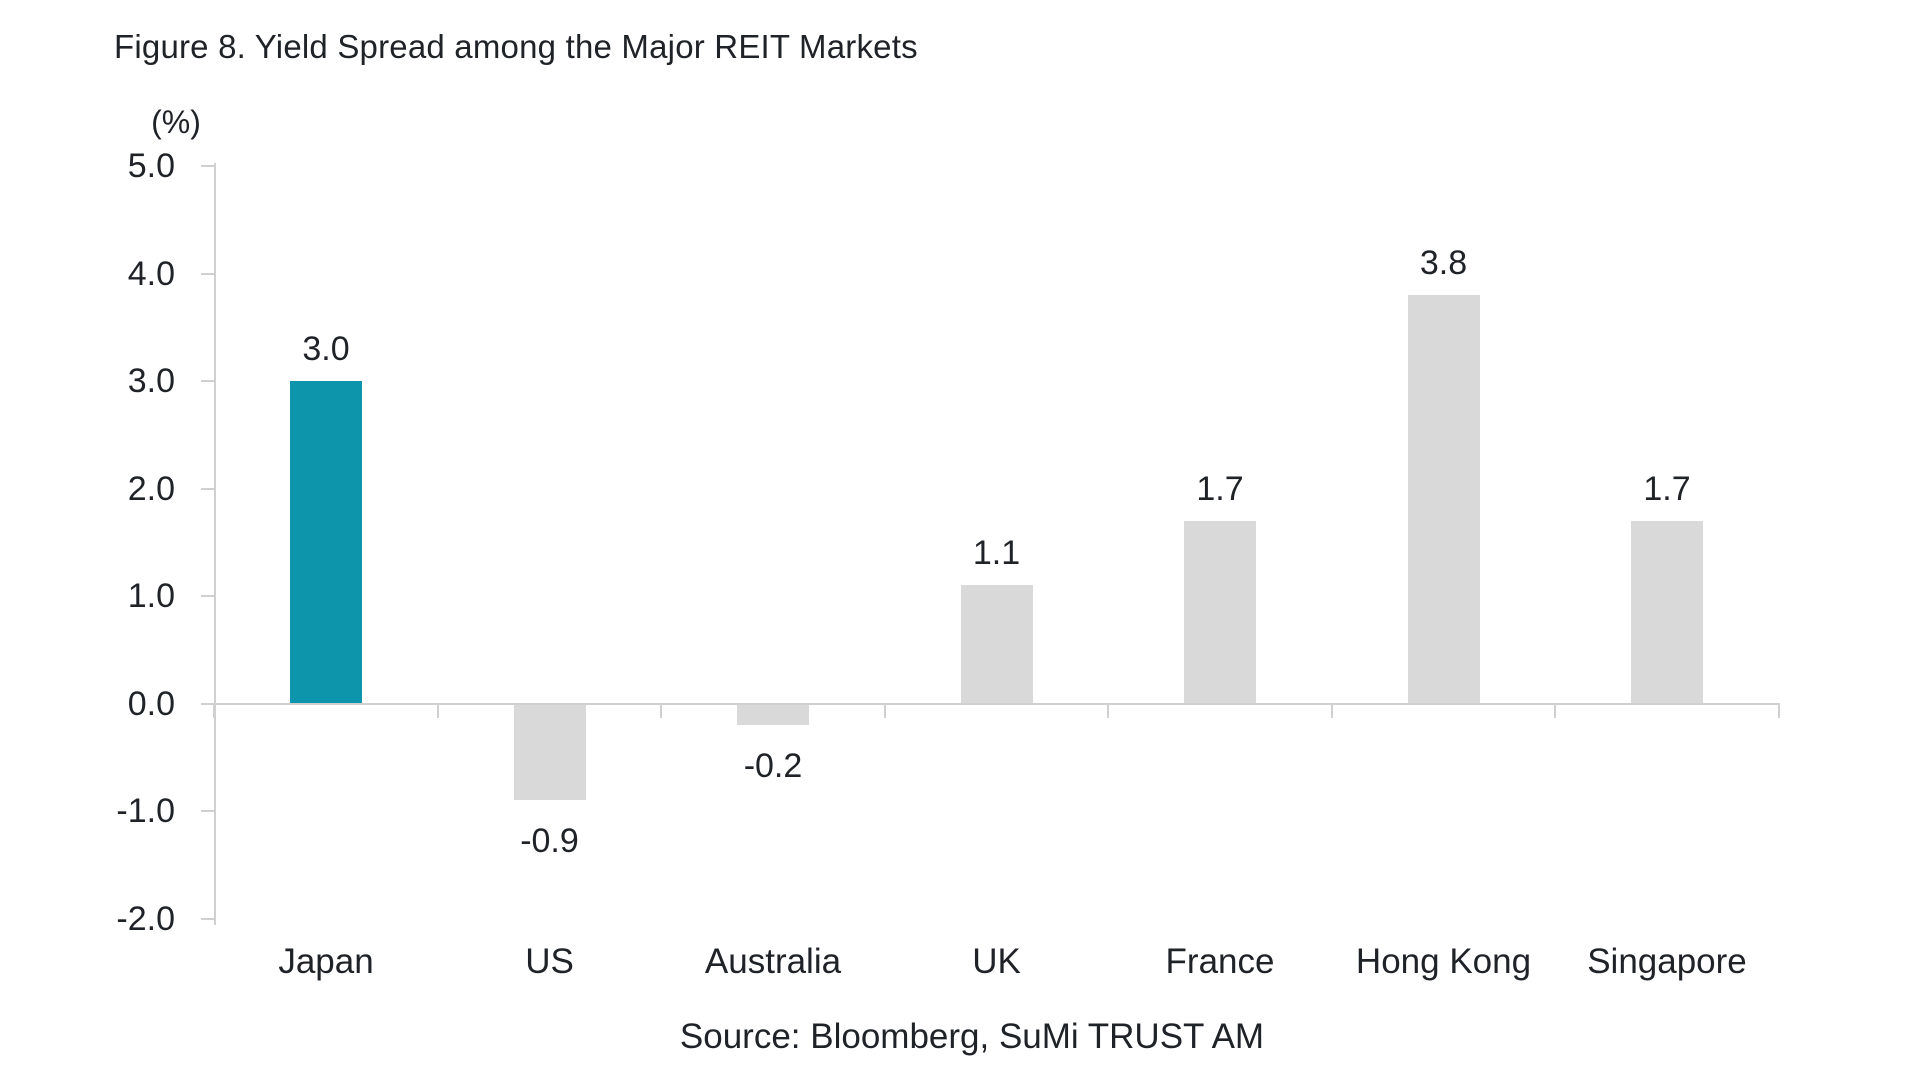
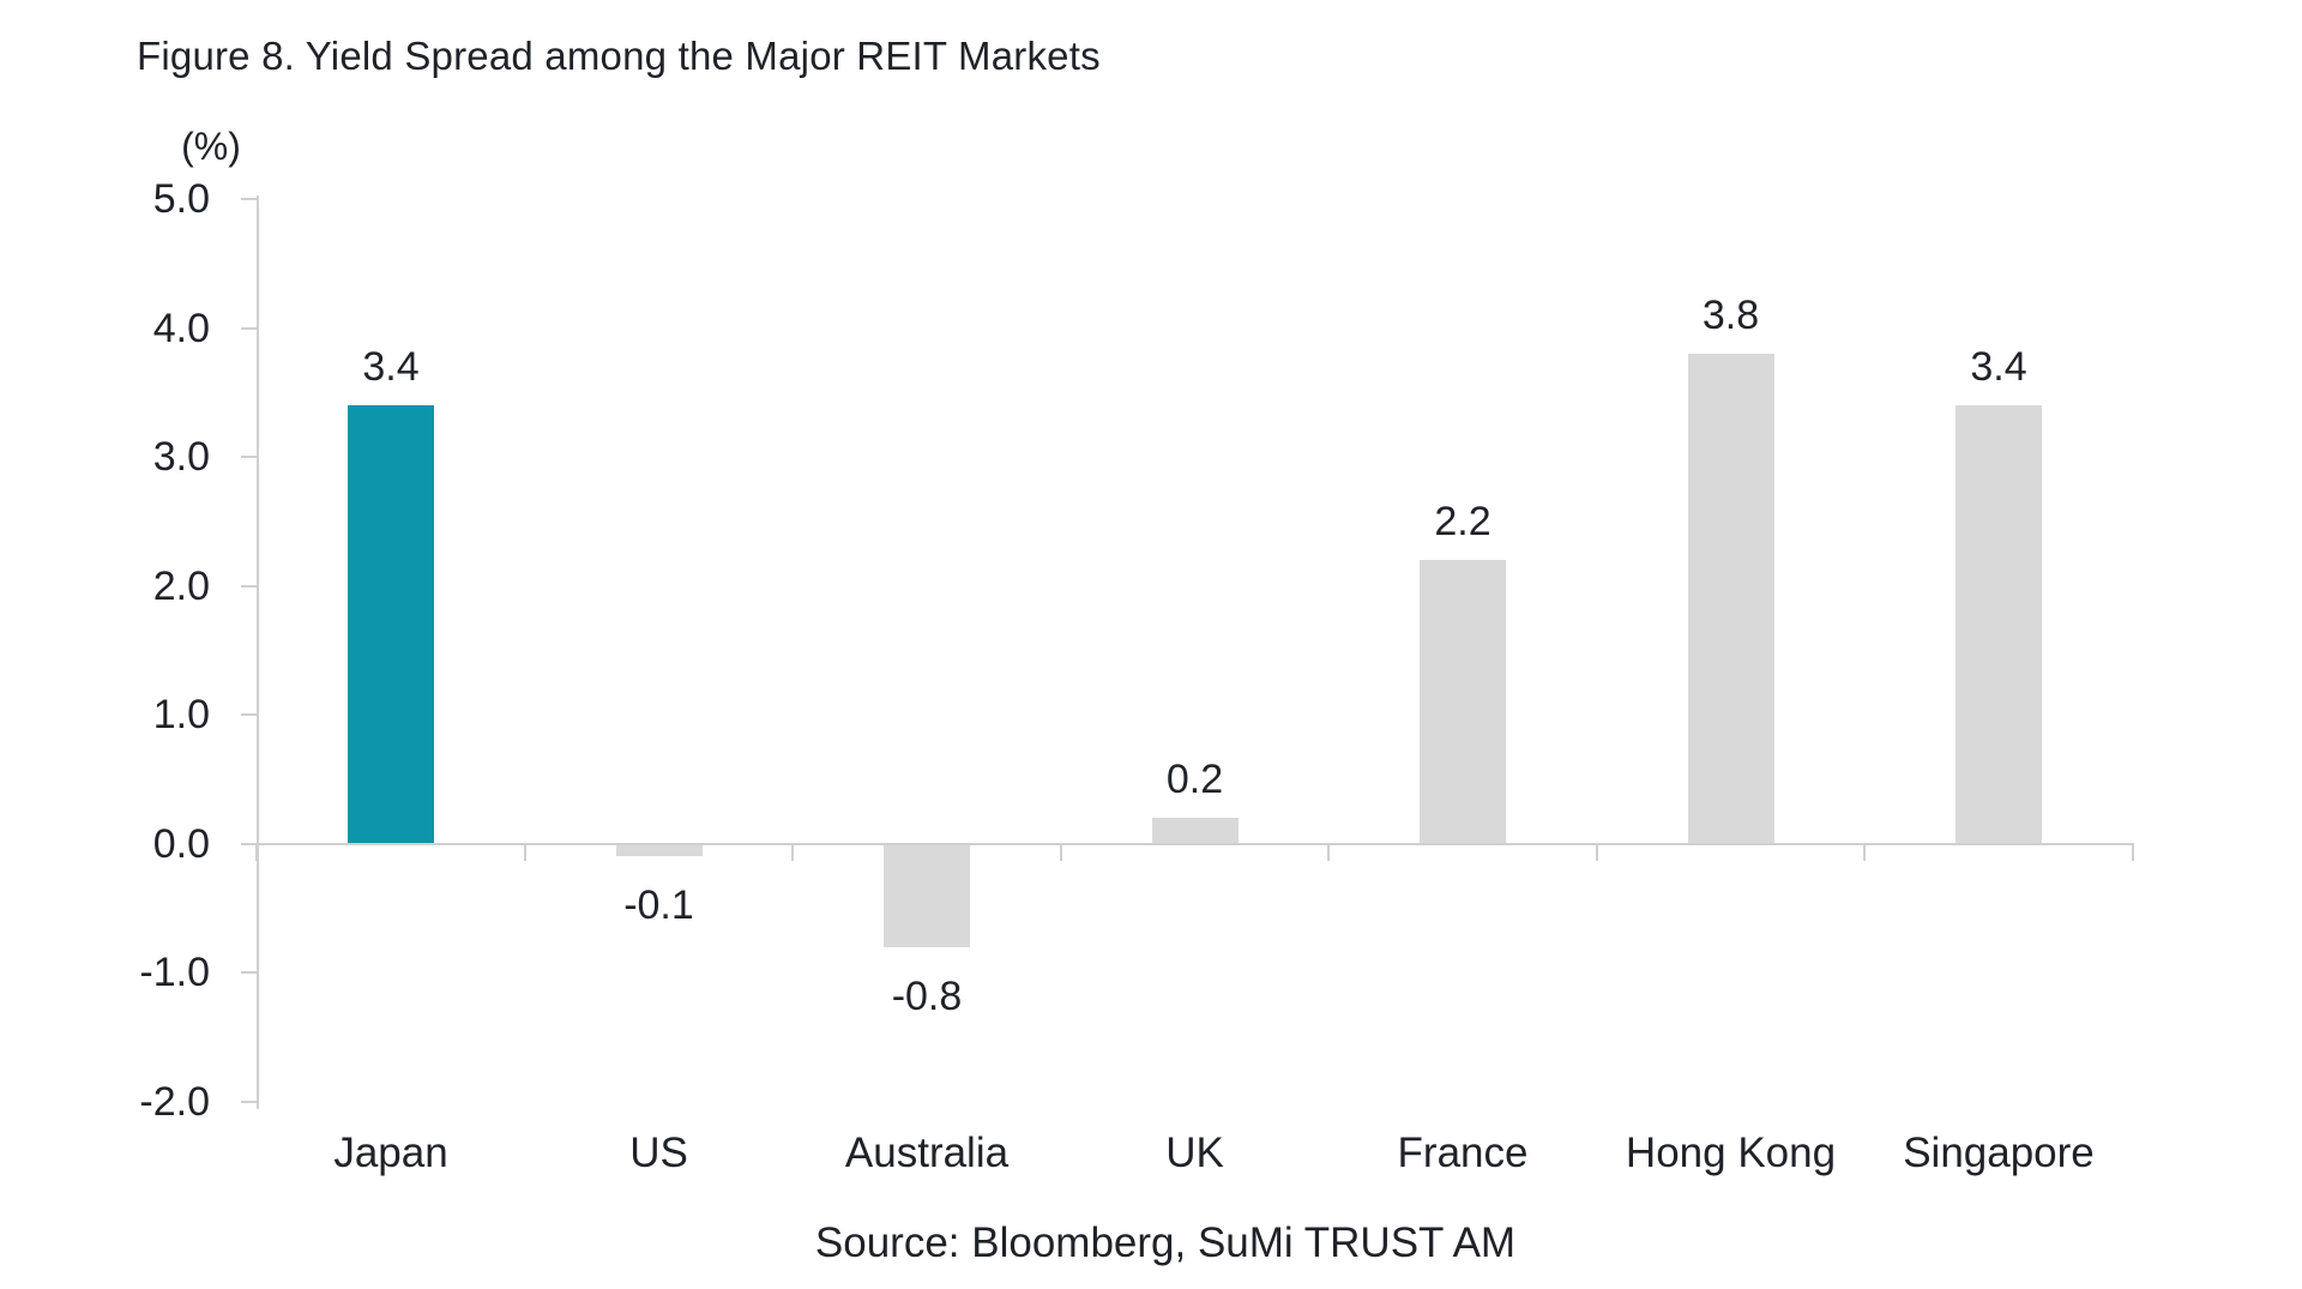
Japan: 3.0 -> 3.4
US: -0.9 -> -0.1
Australia: -0.2 -> -0.8
UK: 1.1 -> 0.2
France: 1.7 -> 2.2
Singapore: 1.7 -> 3.4
